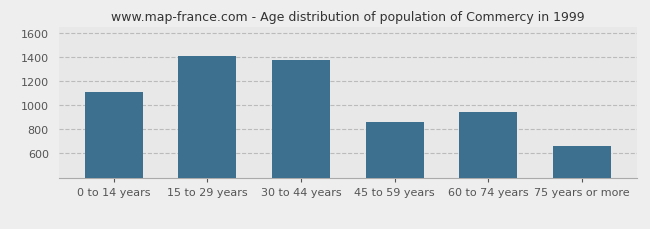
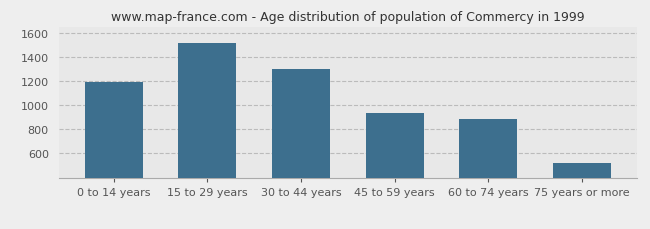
0 to 14 years: 1110 -> 1190
15 to 29 years: 1410 -> 1510
30 to 44 years: 1370 -> 1300
45 to 59 years: 860 -> 930
60 to 74 years: 940 -> 880
75 years or more: 660 -> 520
